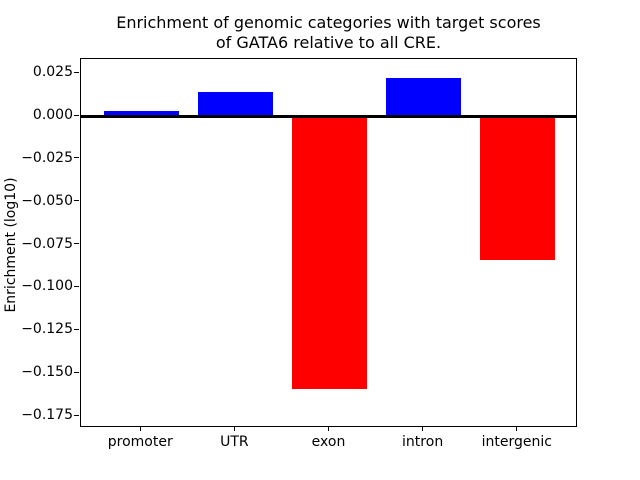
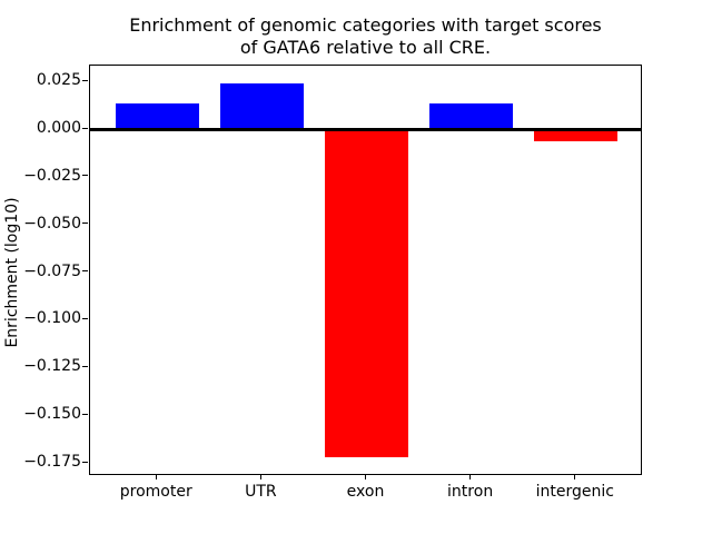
promoter: 0.003 -> 0.013
UTR: 0.014 -> 0.024
exon: -0.159 -> -0.172
intron: 0.022 -> 0.013
intergenic: -0.084 -> -0.006
